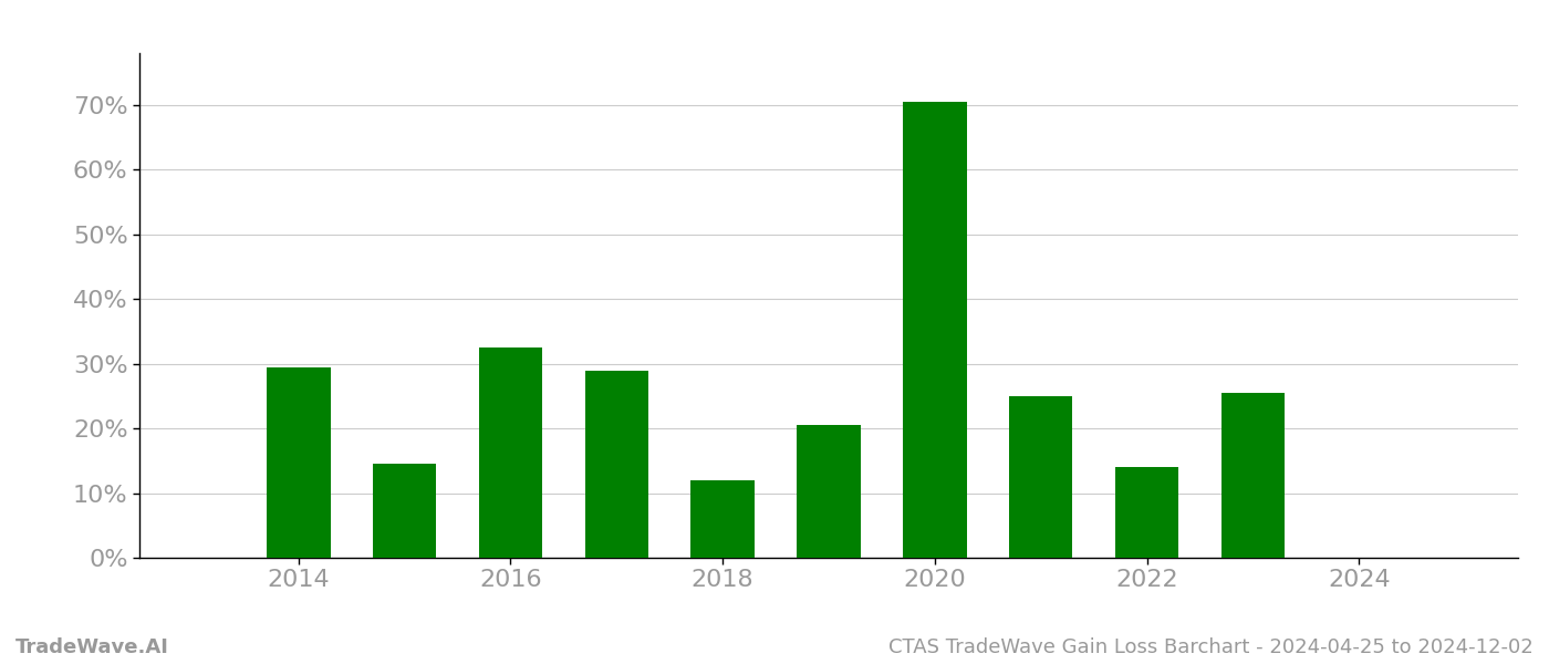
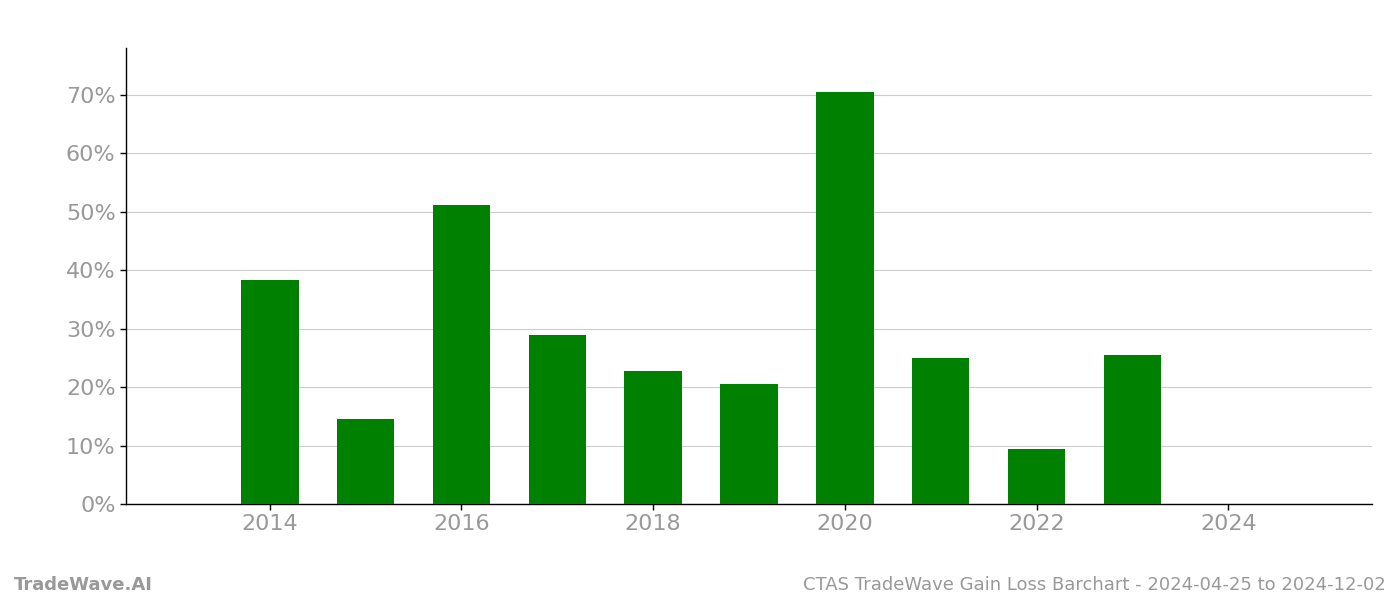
2014: 29.5% -> 38.4%
2016: 32.5% -> 51.2%
2018: 12.0% -> 22.8%
2022: 14.0% -> 9.4%
